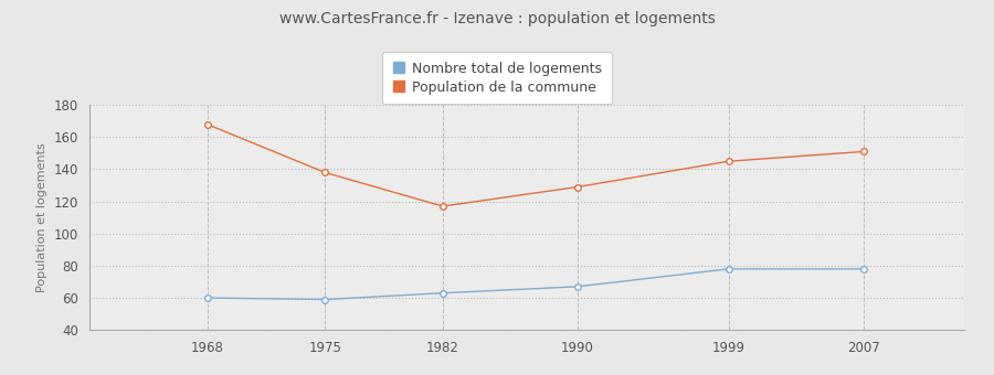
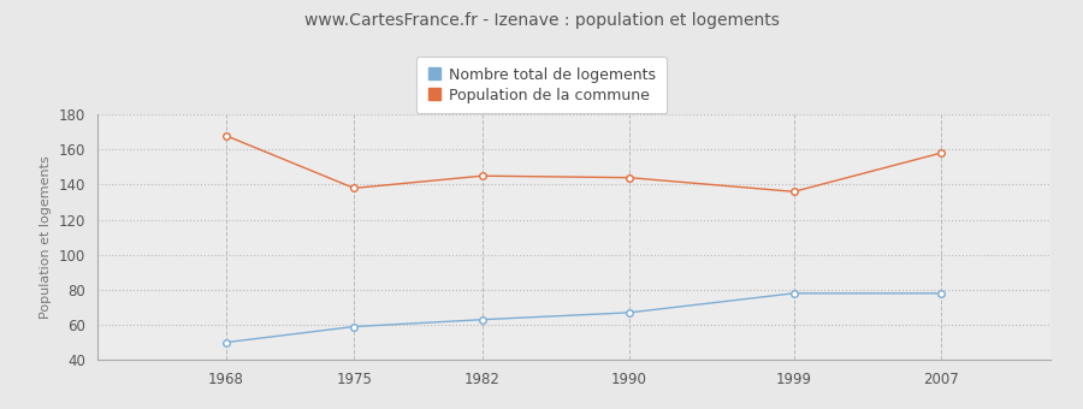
Nombre total de logements/1968: 60 -> 50
Population de la commune/1982: 117 -> 145
Population de la commune/1990: 129 -> 144
Population de la commune/1999: 145 -> 136
Population de la commune/2007: 151 -> 158
